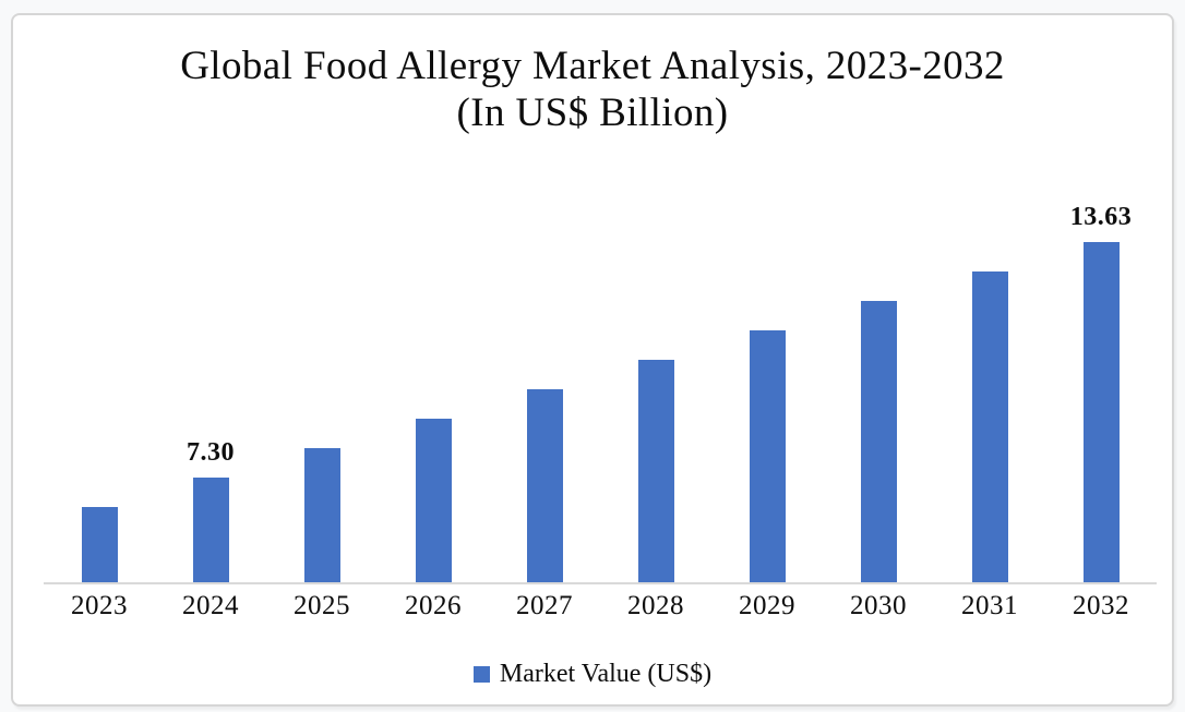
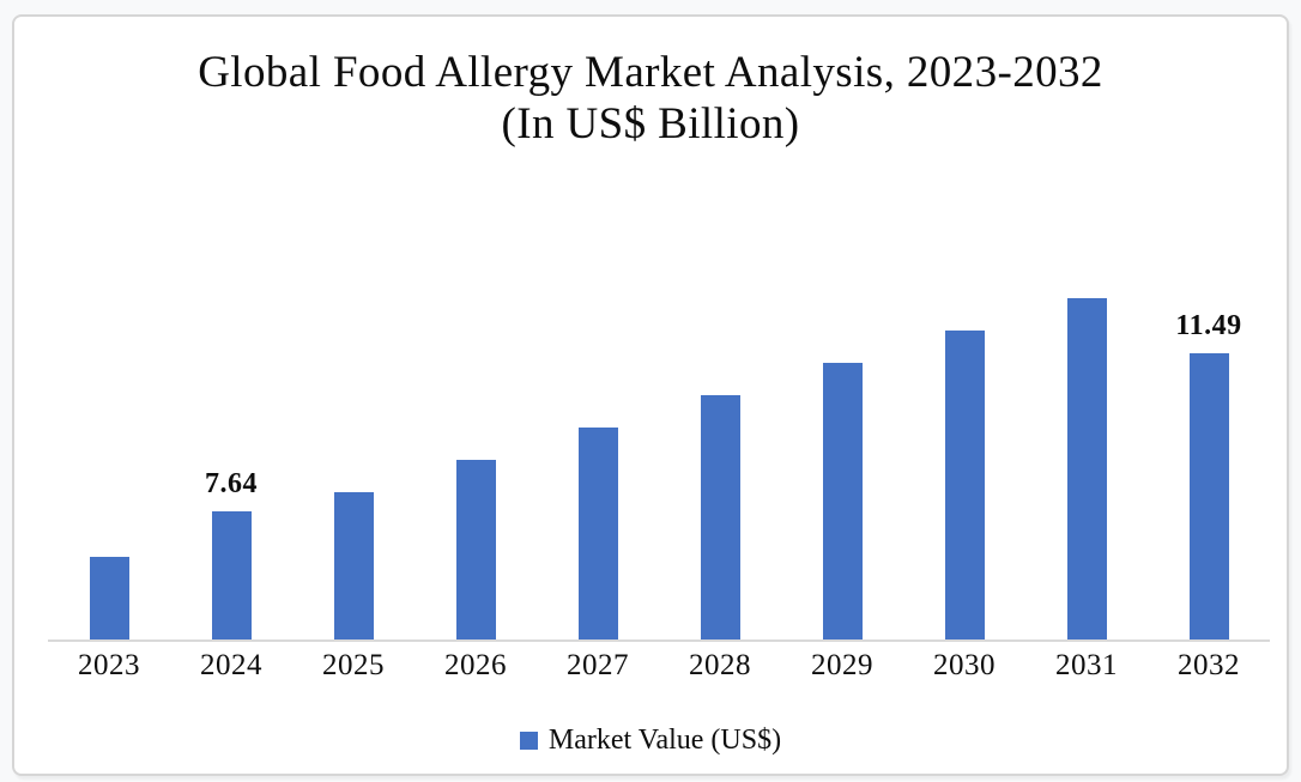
2024: 7.30 -> 7.64
2032: 13.63 -> 11.49
